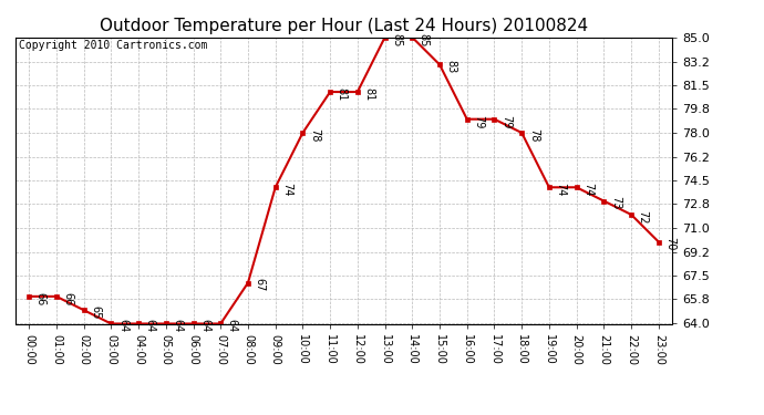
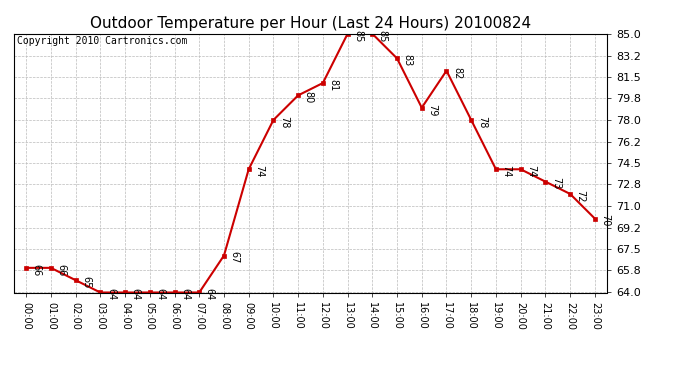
11:00: 81 -> 80
17:00: 79 -> 82
